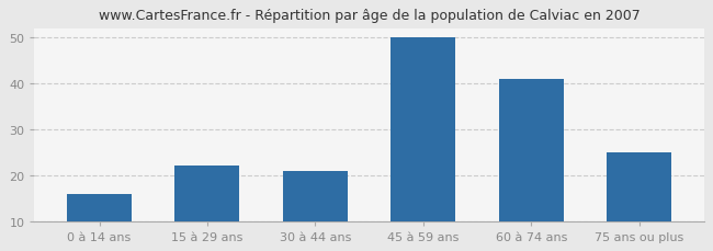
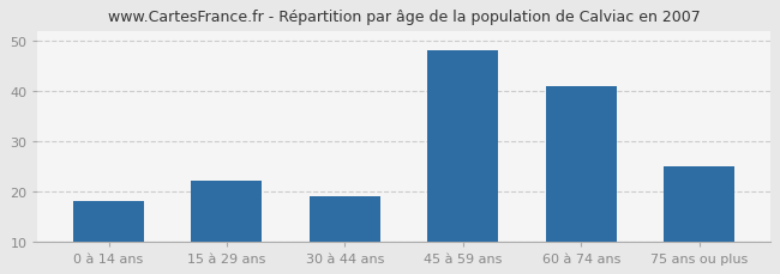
0 à 14 ans: 16 -> 18
30 à 44 ans: 21 -> 19
45 à 59 ans: 50 -> 48
